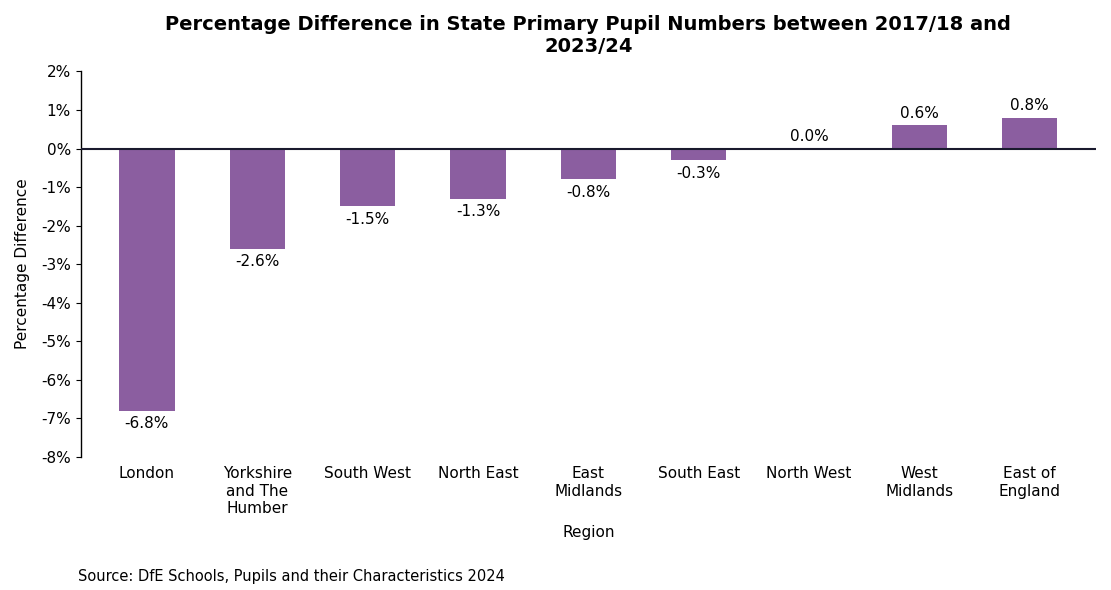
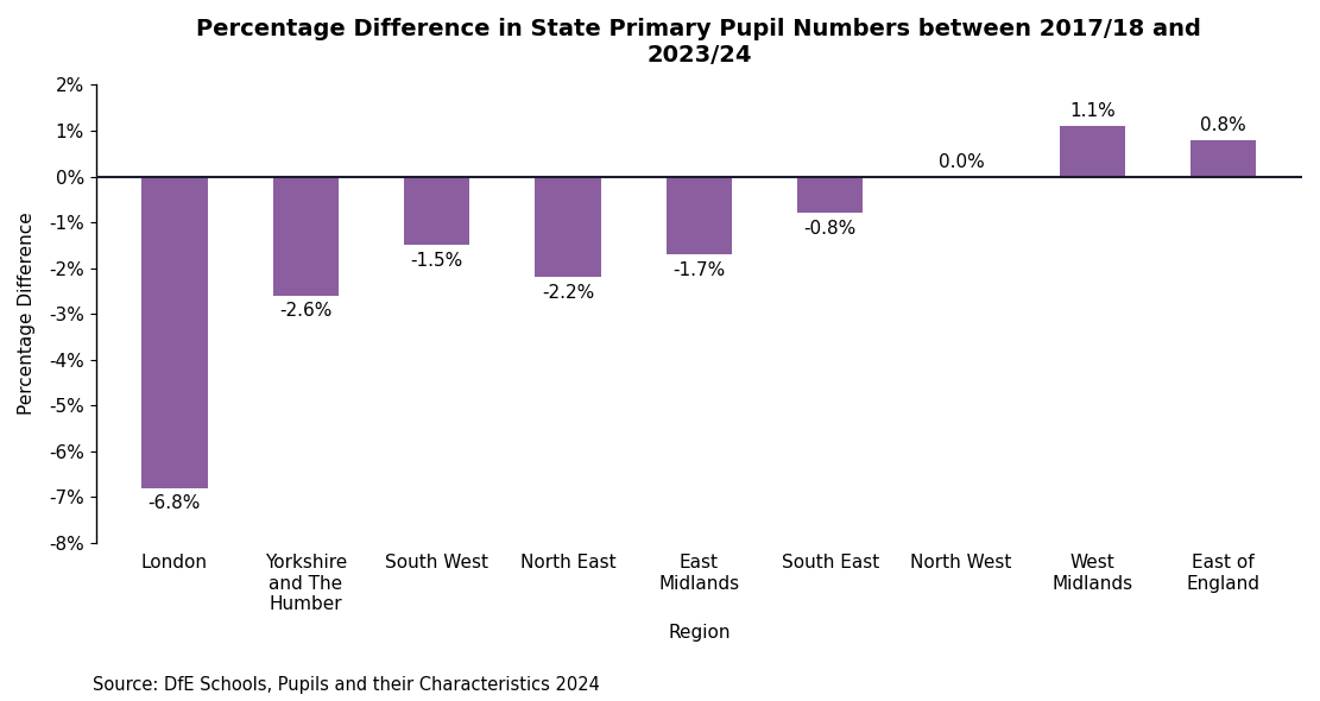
North East: -1.3% -> -2.2%
East Midlands: -0.8% -> -1.7%
South East: -0.3% -> -0.8%
West Midlands: 0.6% -> 1.1%
